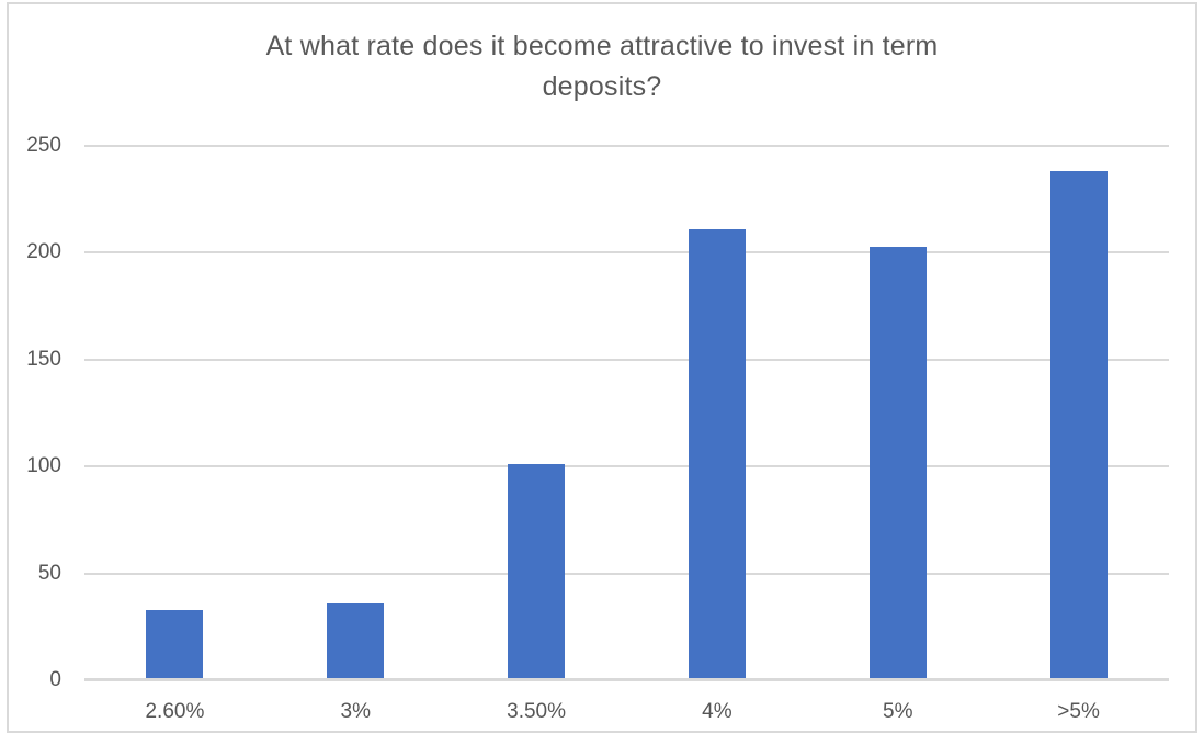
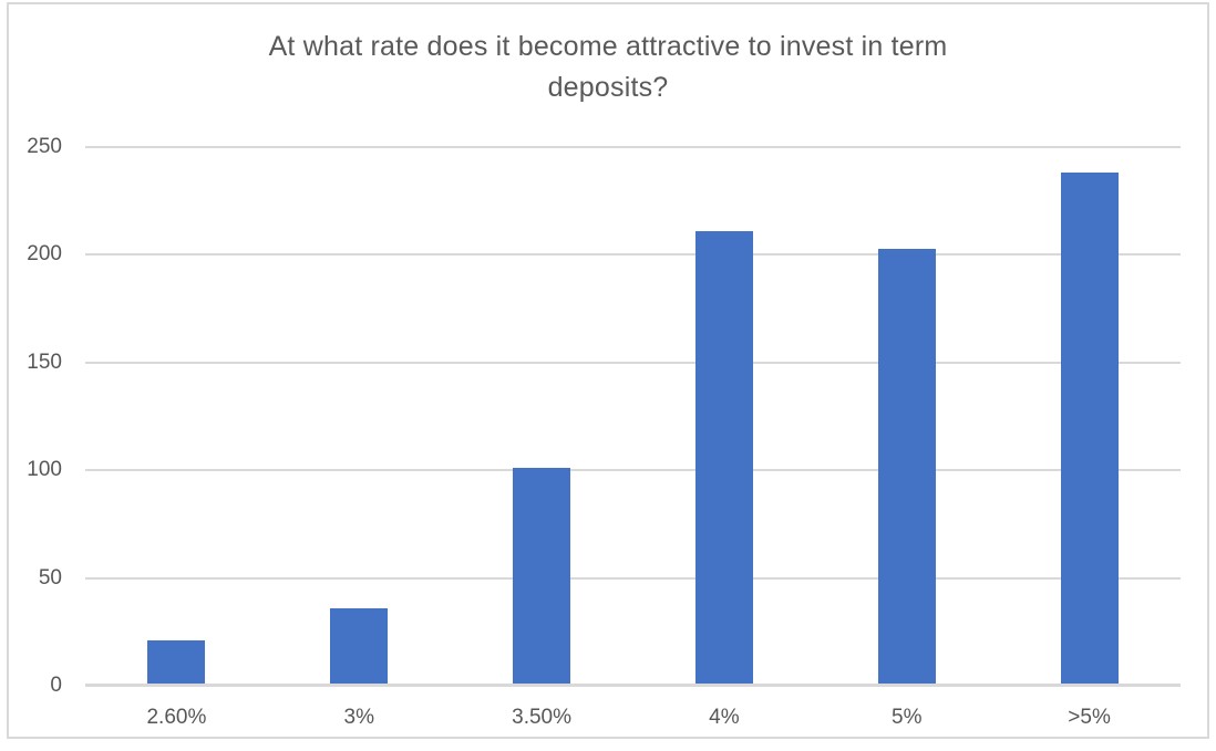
2.60%: 33 -> 21
